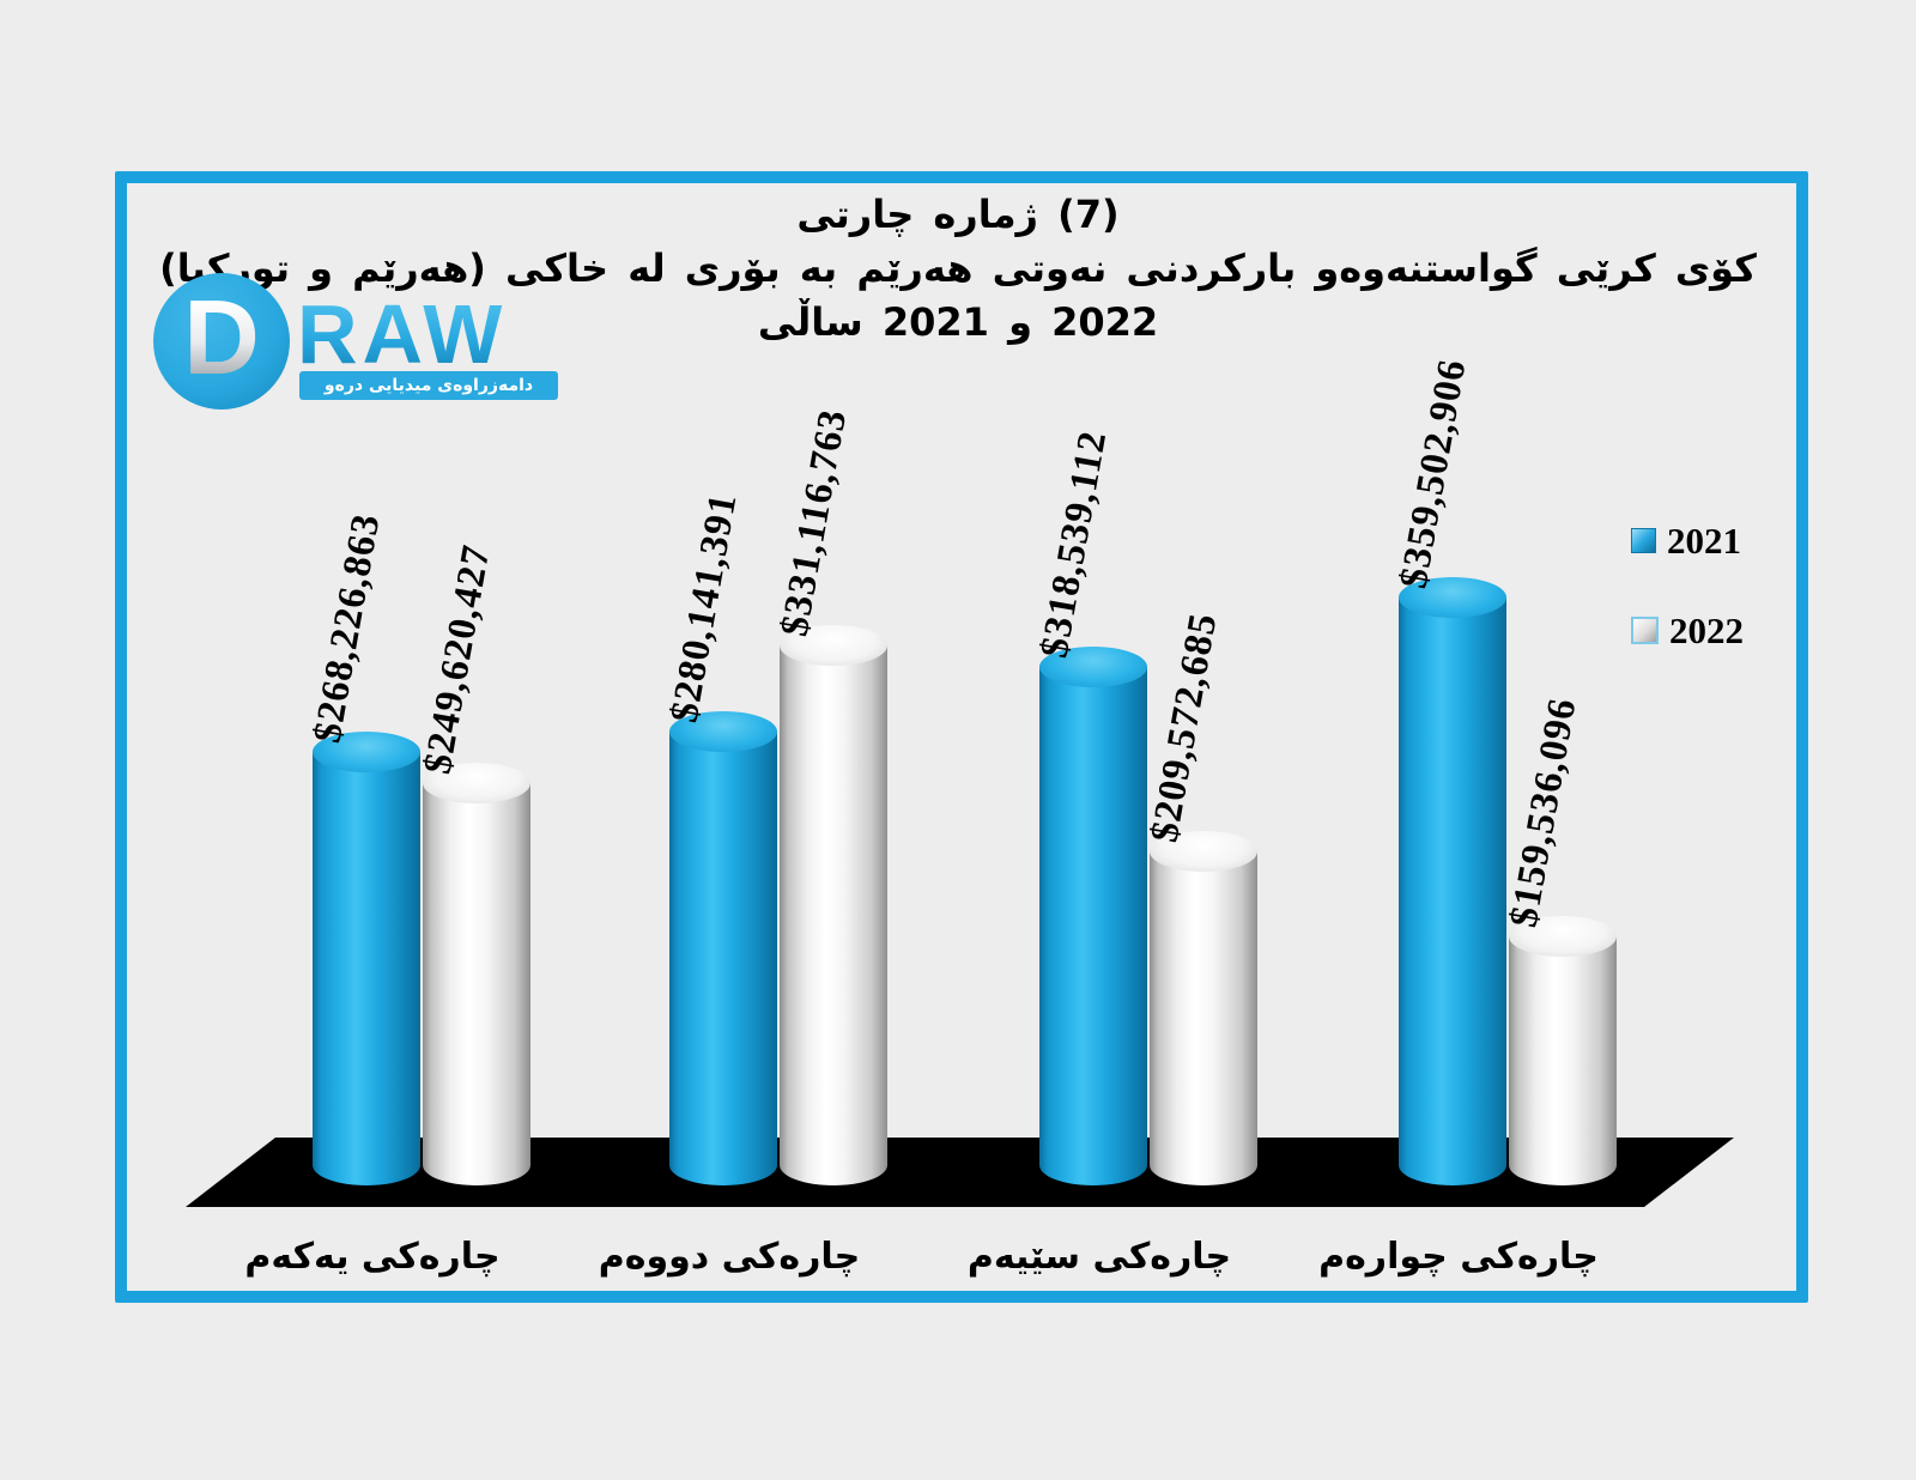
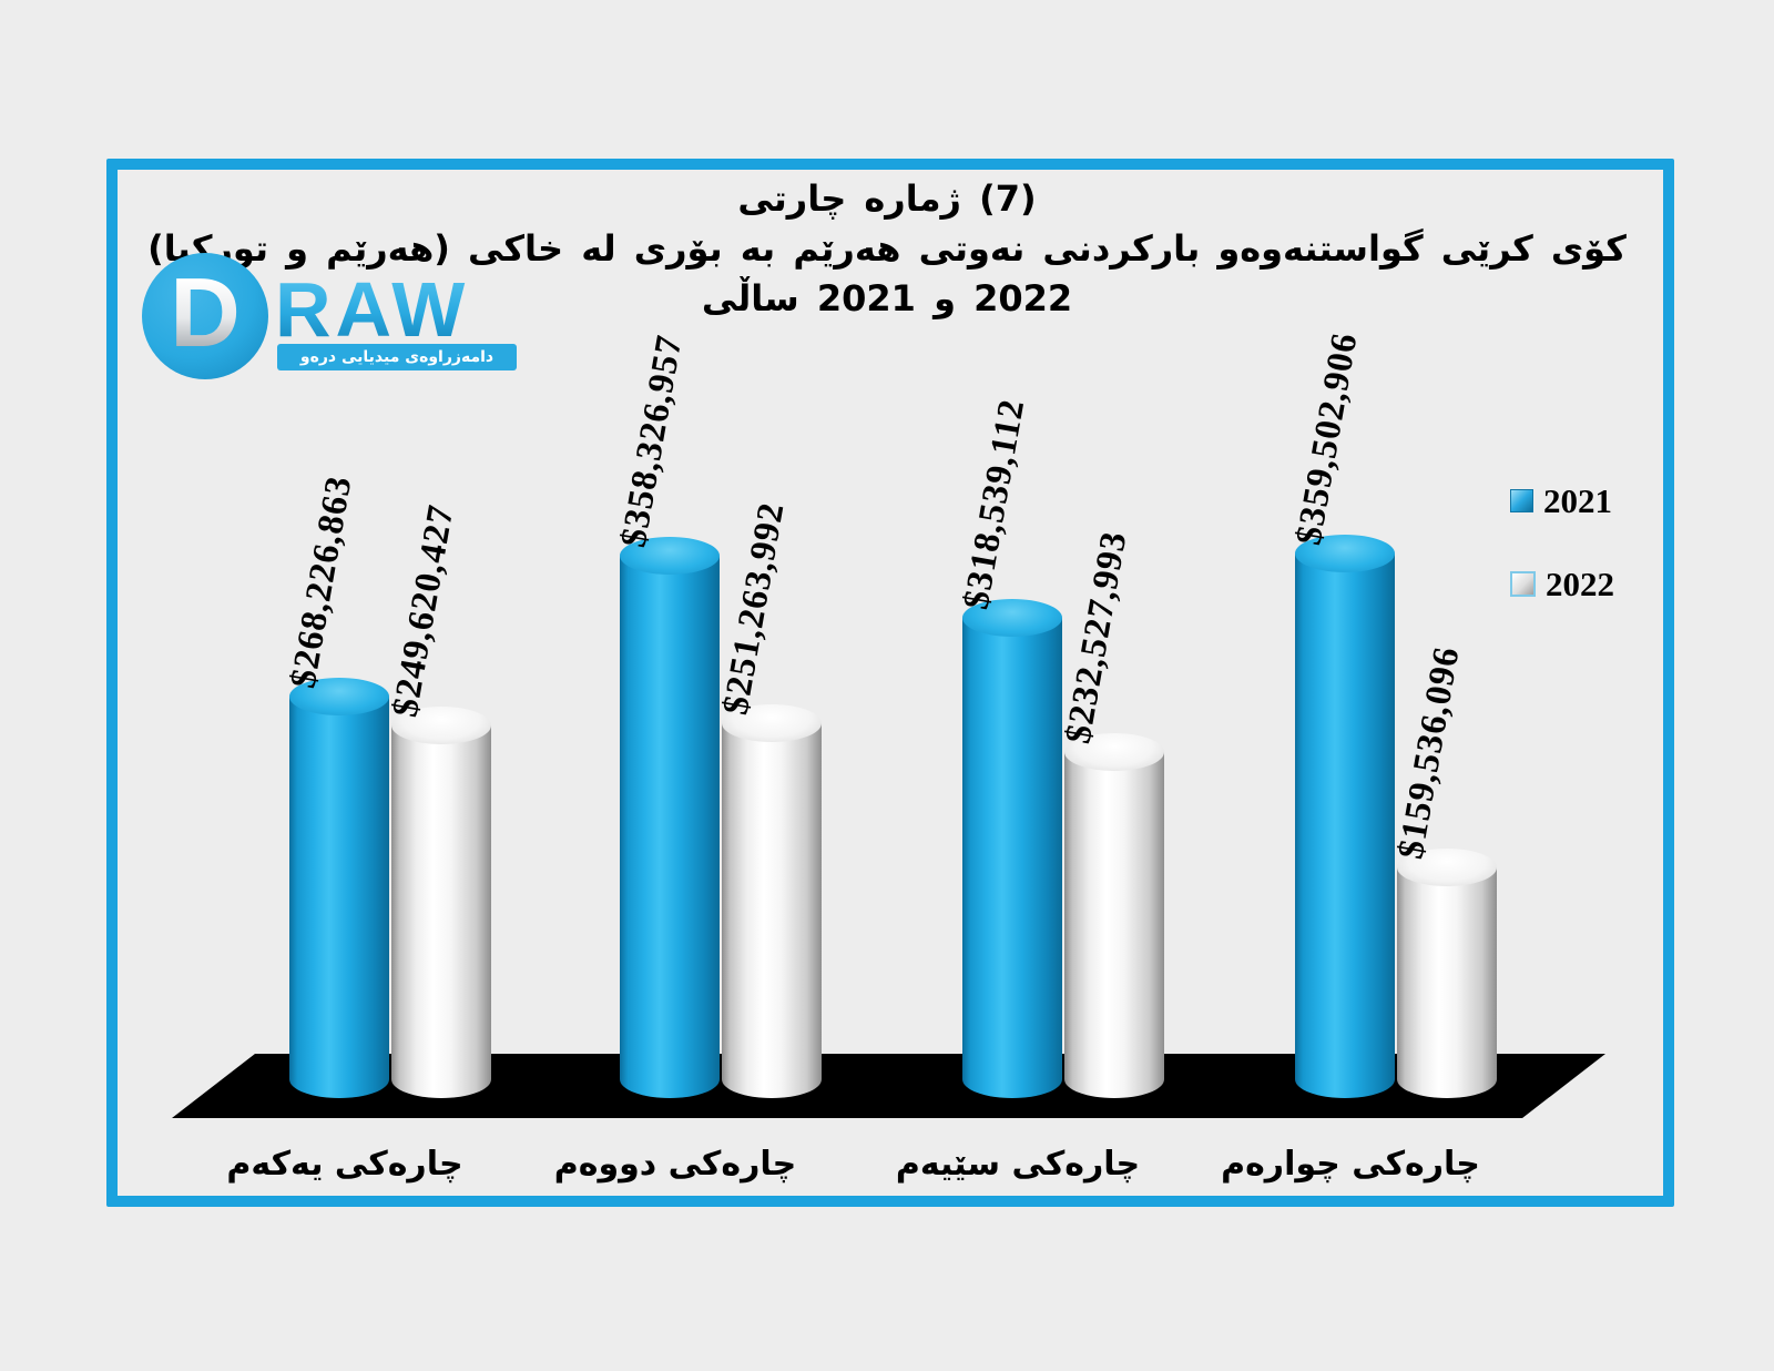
2021/چارەکی دووەم: $280,141,391 -> $358,326,957
2022/چارەکی دووەم: $331,116,763 -> $251,263,992
2022/چارەکی سێیەم: $209,572,685 -> $232,527,993
